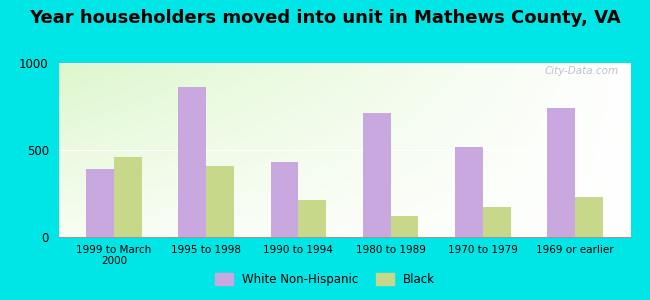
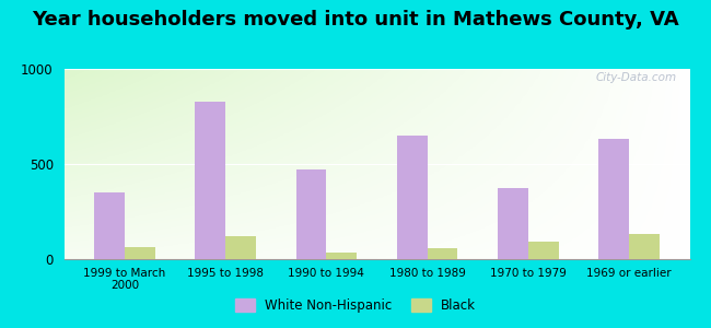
White Non-Hispanic/1999 to March 2000: 390 -> 350
Black/1999 to March 2000: 460 -> 60
White Non-Hispanic/1995 to 1998: 860 -> 830
Black/1995 to 1998: 410 -> 120
White Non-Hispanic/1990 to 1994: 430 -> 470
Black/1990 to 1994: 210 -> 40
White Non-Hispanic/1980 to 1989: 710 -> 650
Black/1980 to 1989: 120 -> 60
White Non-Hispanic/1970 to 1979: 520 -> 380
Black/1970 to 1979: 170 -> 90
White Non-Hispanic/1969 or earlier: 740 -> 630
Black/1969 or earlier: 230 -> 130
